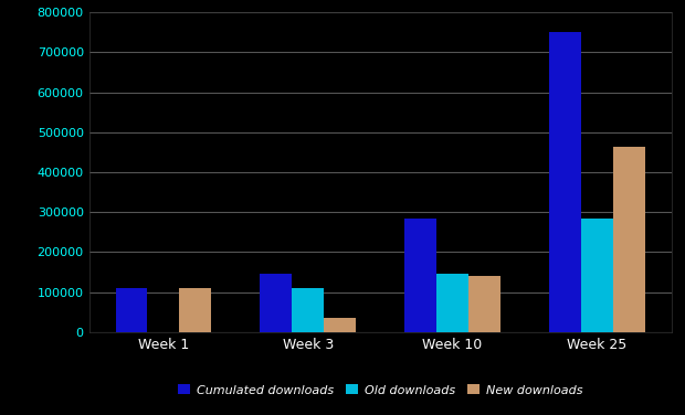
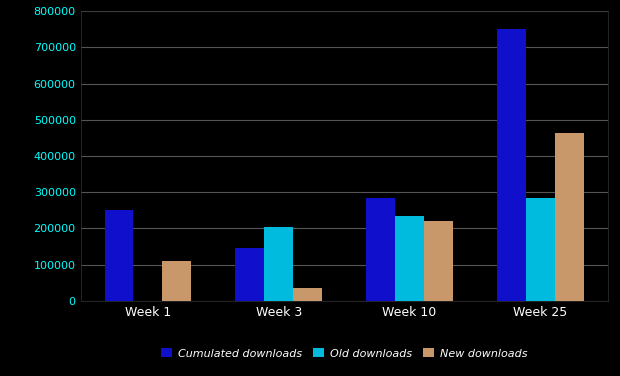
Cumulated downloads/Week 1: 110000 -> 250000
Old downloads/Week 3: 110000 -> 205000
Old downloads/Week 10: 145000 -> 235000
New downloads/Week 10: 140000 -> 220000
